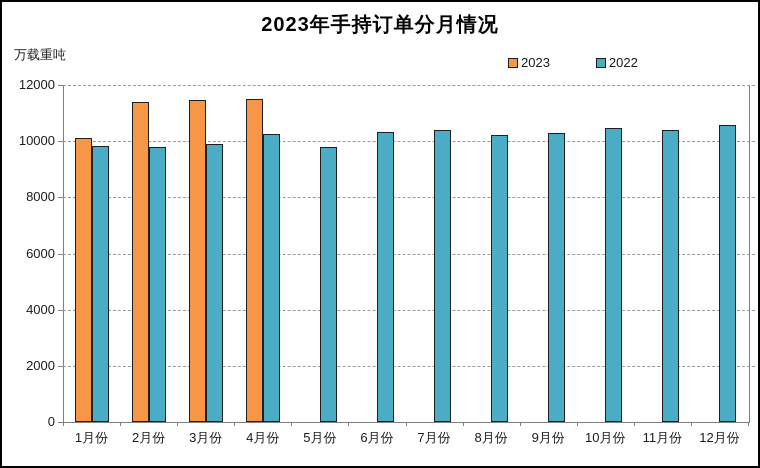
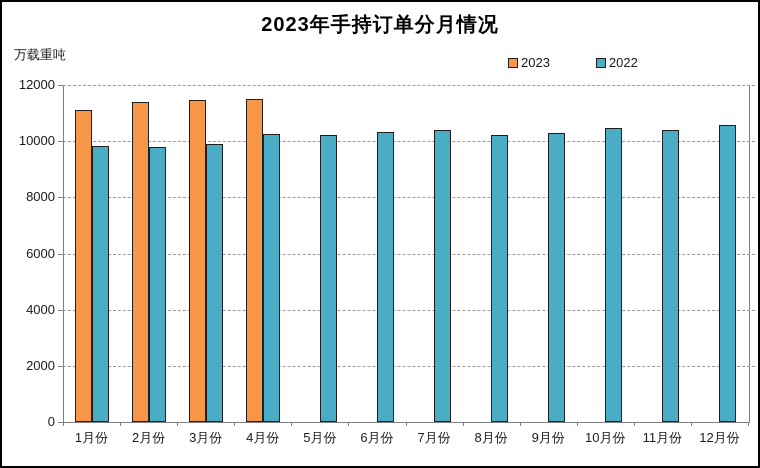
2023/1月份: 10100 -> 11100
2022/5月份: 9800 -> 10200
